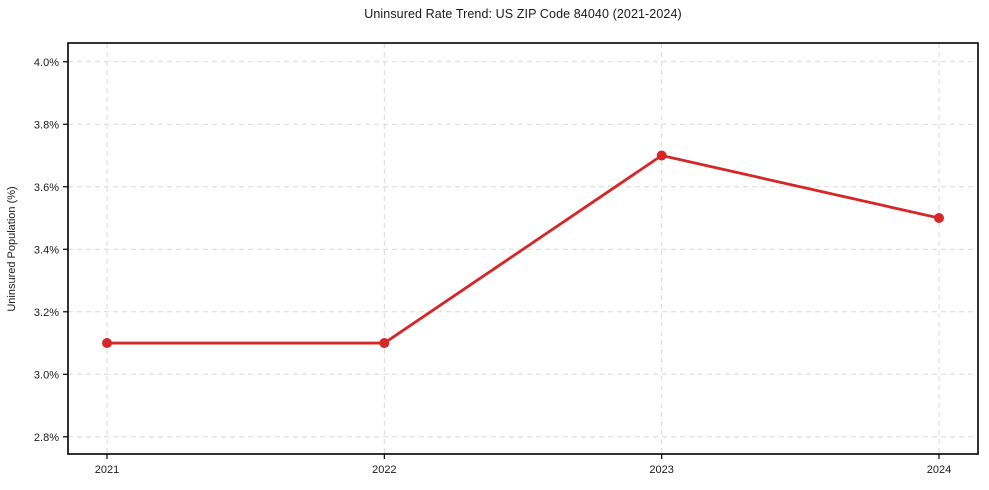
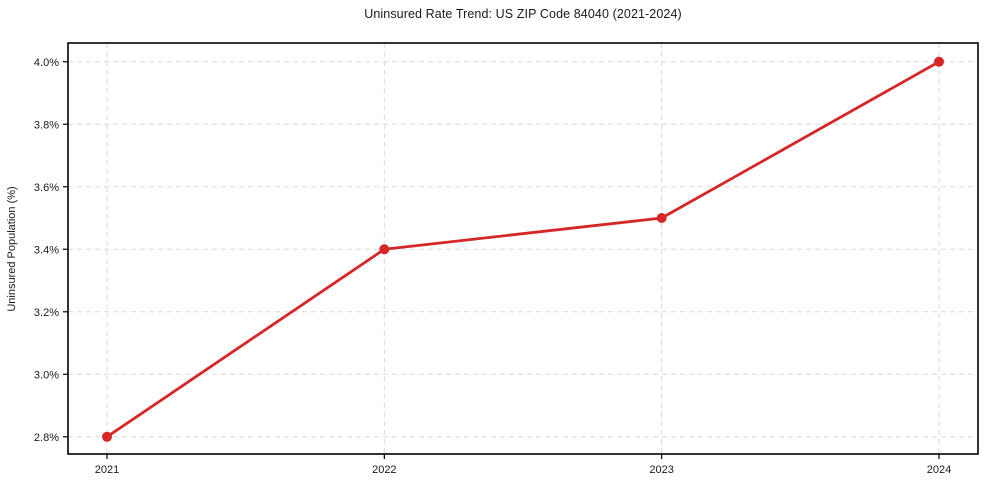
2021: 3.1% -> 2.8%
2022: 3.1% -> 3.4%
2023: 3.7% -> 3.5%
2024: 3.5% -> 4.0%
